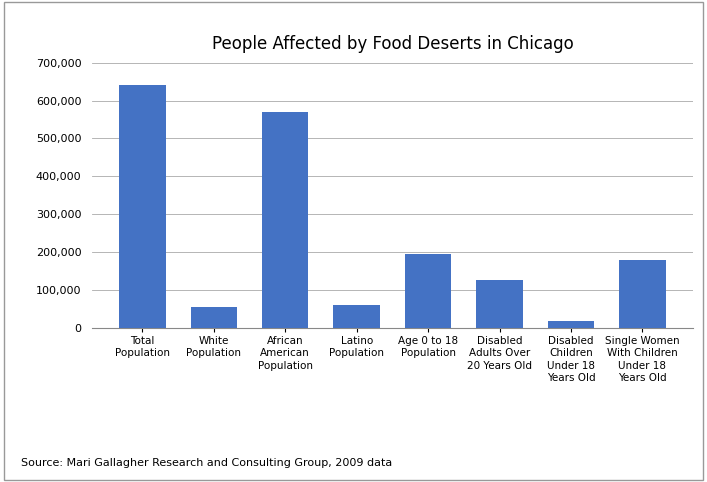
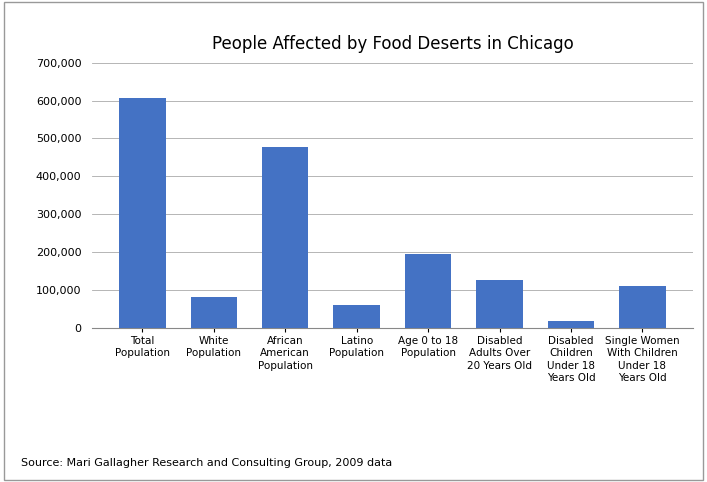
Total Population: 640,000 -> 608,000
White Population: 55,000 -> 80,000
African American Population: 570,000 -> 478,000
Single Women With Children Under 18 Years Old: 180,000 -> 110,000
